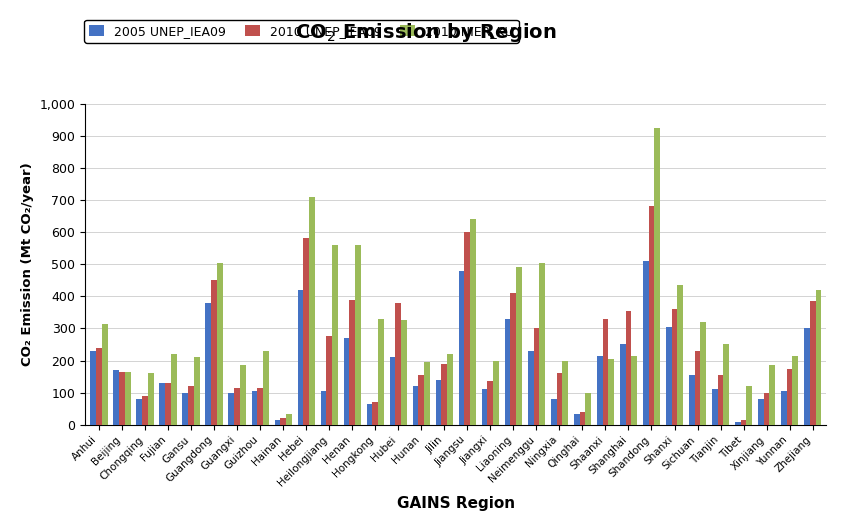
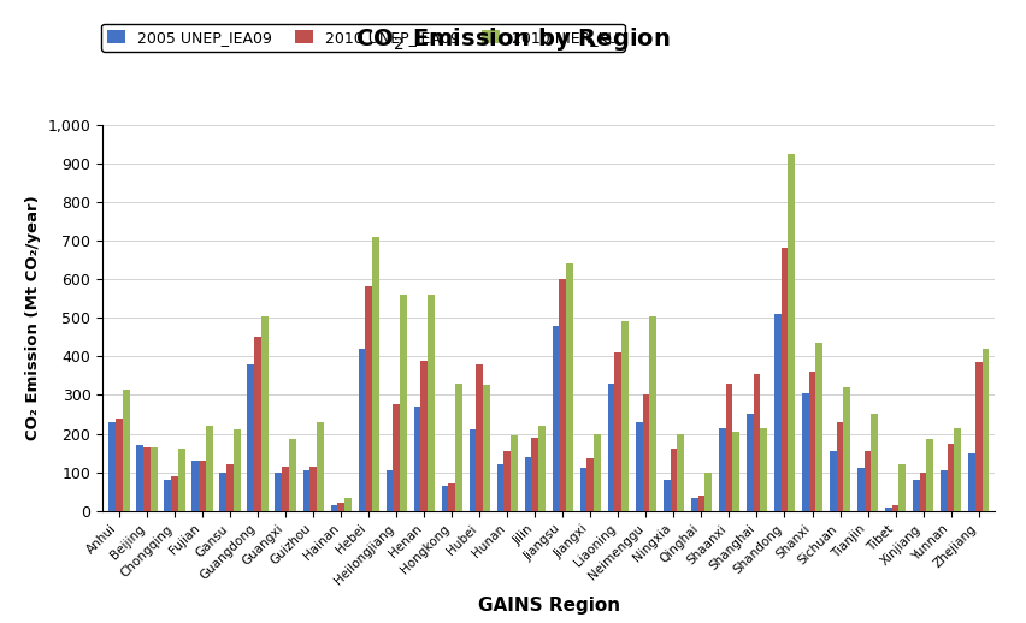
2005 UNEP_IEA09/Zhejiang: 300 -> 150
